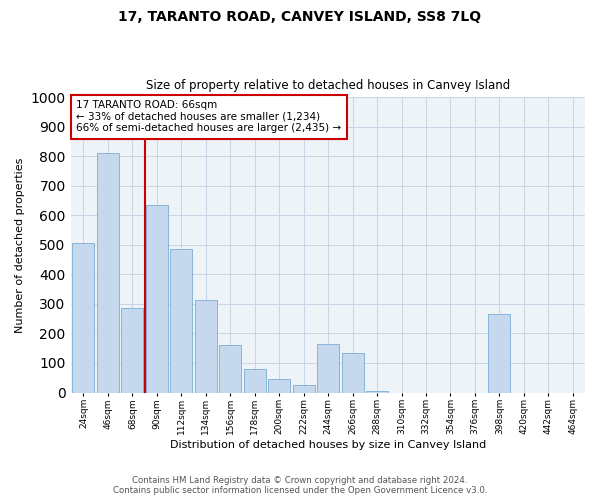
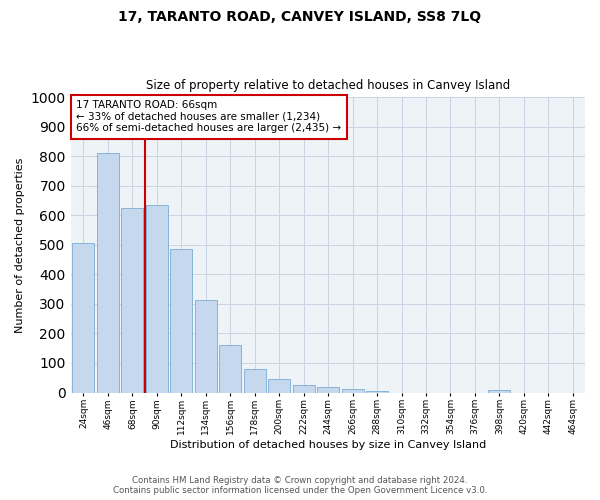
68sqm: 285 -> 625
244sqm: 165 -> 20
266sqm: 135 -> 12
398sqm: 265 -> 8
